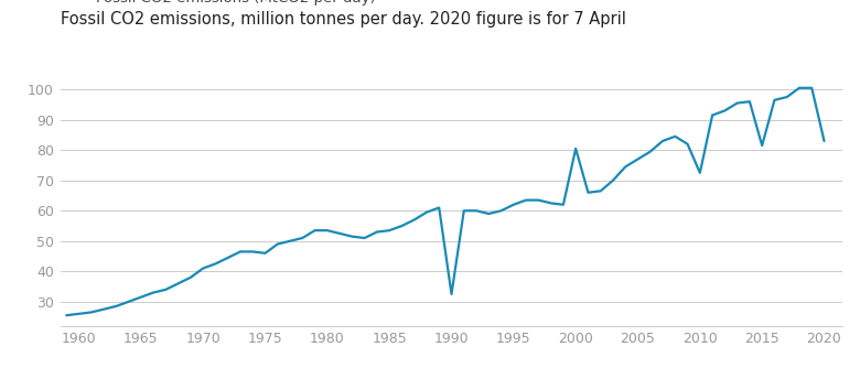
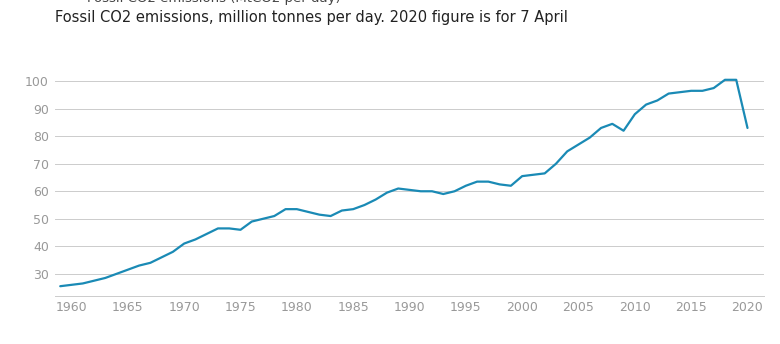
1990: 32.5 -> 60.5
2000: 80.5 -> 65.5
2010: 72.5 -> 88.0
2015: 81.5 -> 96.5
